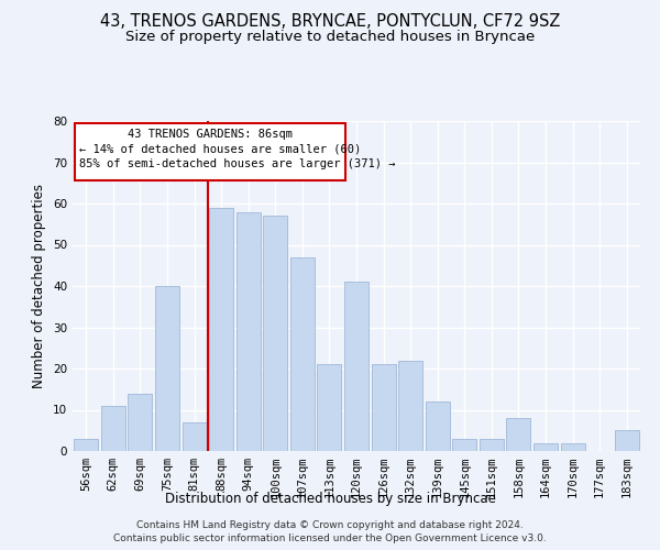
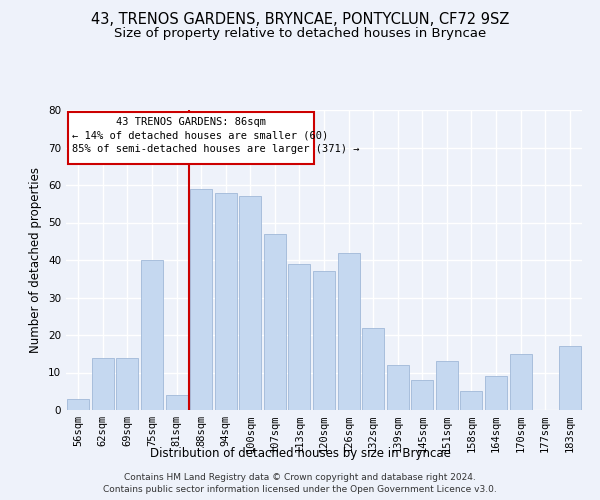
62sqm: 11 -> 14
81sqm: 7 -> 4
113sqm: 21 -> 39
120sqm: 41 -> 37
126sqm: 21 -> 42
145sqm: 3 -> 8
151sqm: 3 -> 13
158sqm: 8 -> 5
164sqm: 2 -> 9
170sqm: 2 -> 15
183sqm: 5 -> 17
